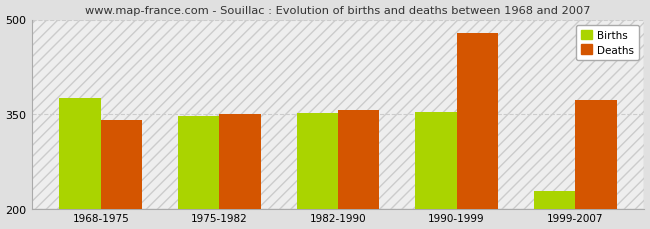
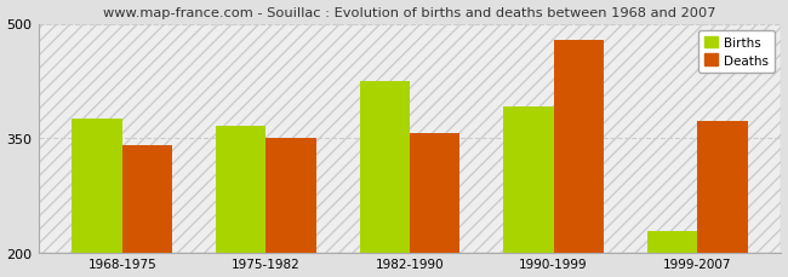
Births/1975-1982: 347 -> 366
Births/1982-1990: 352 -> 424
Births/1990-1999: 353 -> 392
